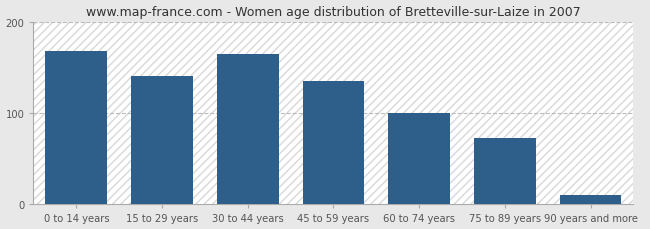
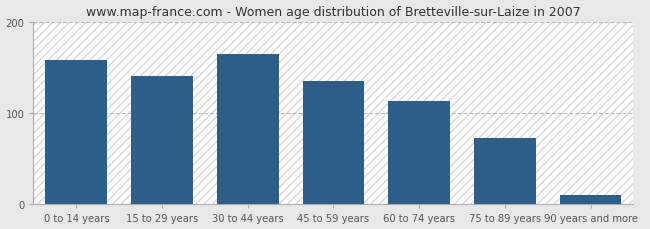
0 to 14 years: 168 -> 158
60 to 74 years: 100 -> 113
